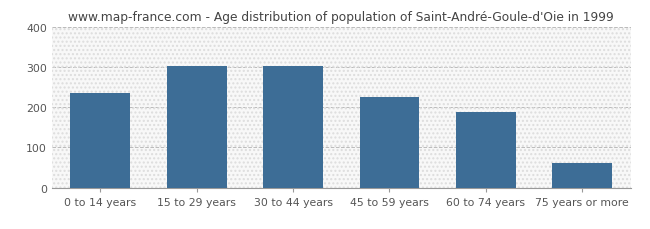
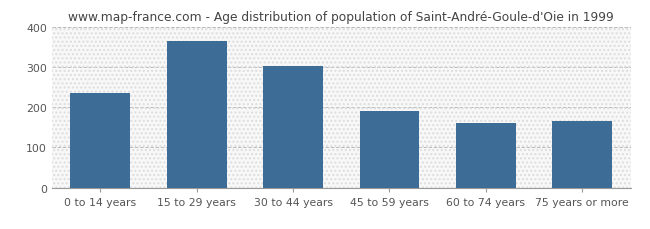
15 to 29 years: 302 -> 365
45 to 59 years: 225 -> 190
60 to 74 years: 188 -> 160
75 years or more: 62 -> 165
